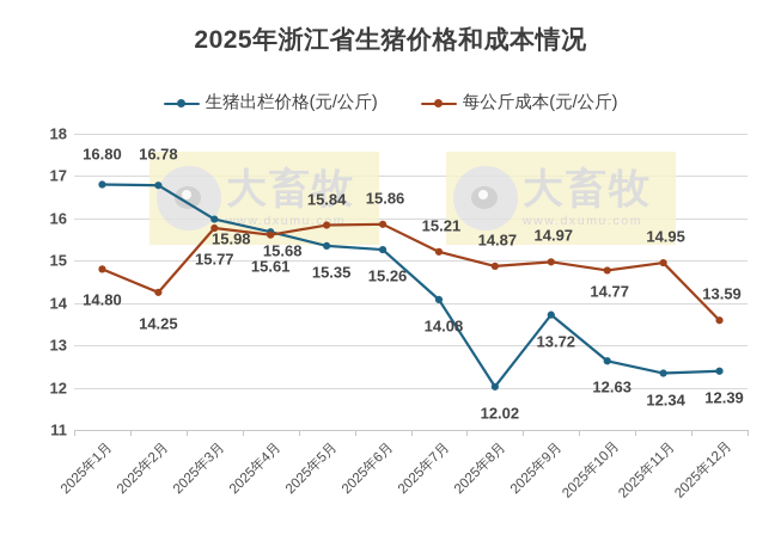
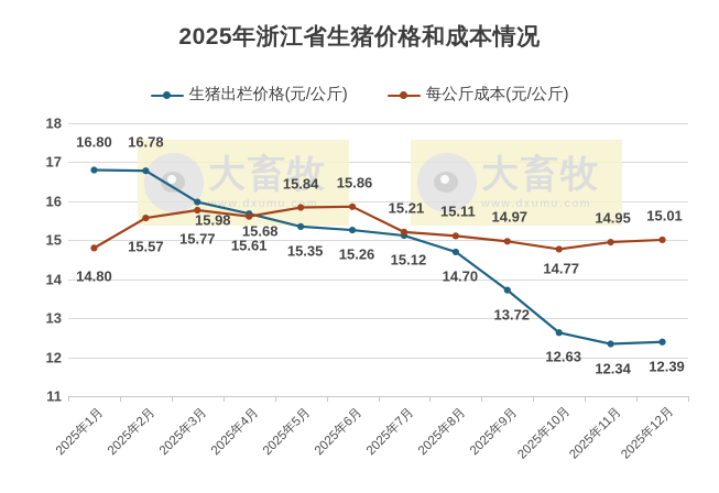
每公斤成本(元/公斤)/2025年2月: 14.25 -> 15.57
生猪出栏价格(元/公斤)/2025年7月: 14.08 -> 15.12
生猪出栏价格(元/公斤)/2025年8月: 12.02 -> 14.70
每公斤成本(元/公斤)/2025年8月: 14.87 -> 15.11
每公斤成本(元/公斤)/2025年12月: 13.59 -> 15.01
